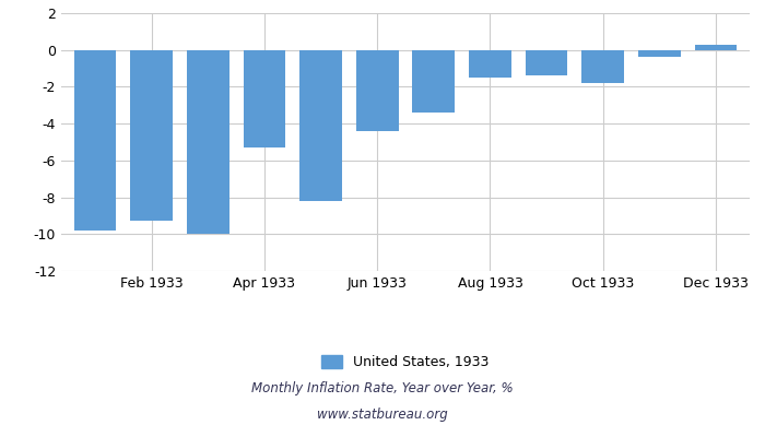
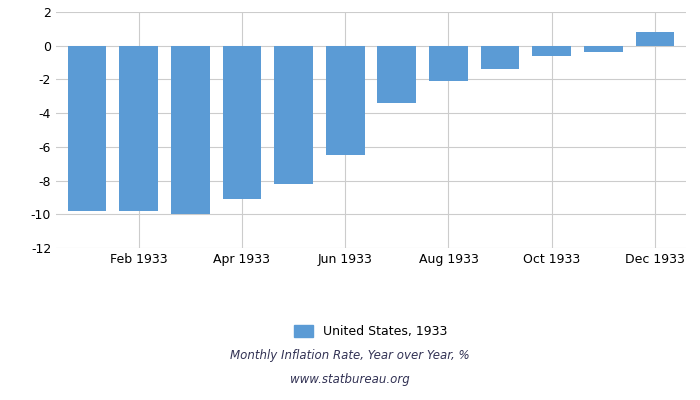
Feb 1933: -9.3 -> -9.8
Apr 1933: -5.3 -> -9.1
Jun 1933: -4.4 -> -6.5
Aug 1933: -1.5 -> -2.1
Oct 1933: -1.8 -> -0.6
Dec 1933: 0.3 -> 0.8
